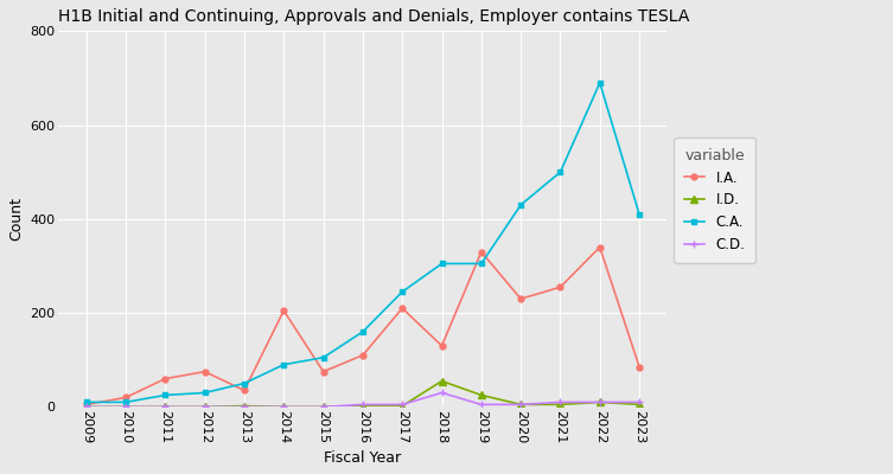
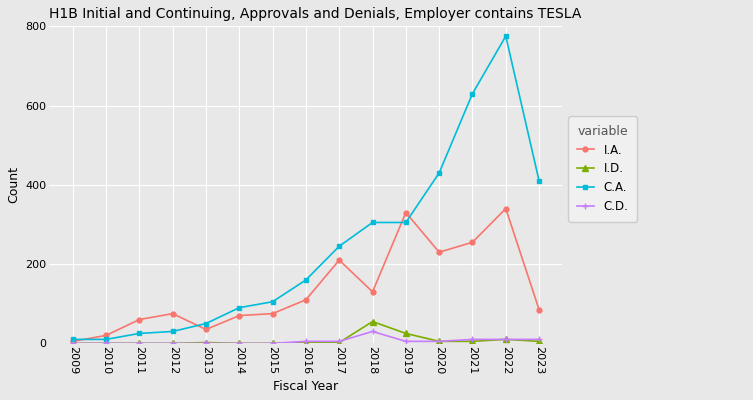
I.A./2014: 205 -> 70
C.A./2021: 500 -> 630
C.A./2022: 690 -> 775
